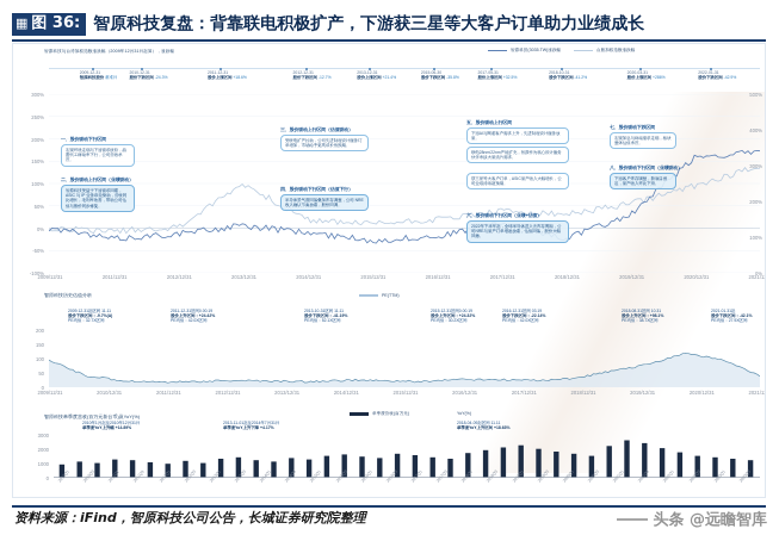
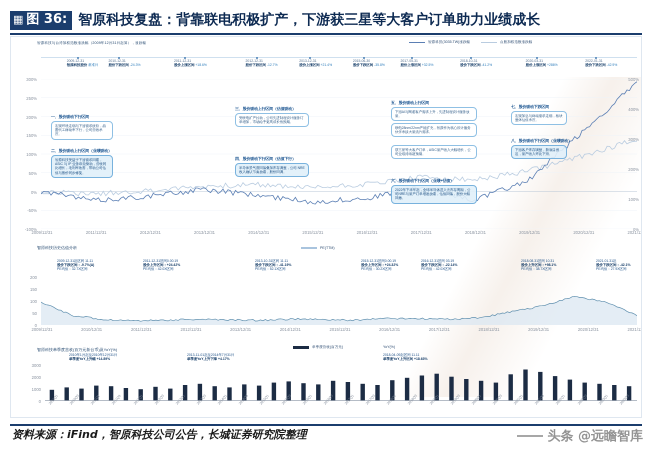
台股加权指数涨跌幅/2013/12/31: 100% -> 10%
智原科技(3035.TW)涨跌幅/2021/12/31: 170% -> 290%
